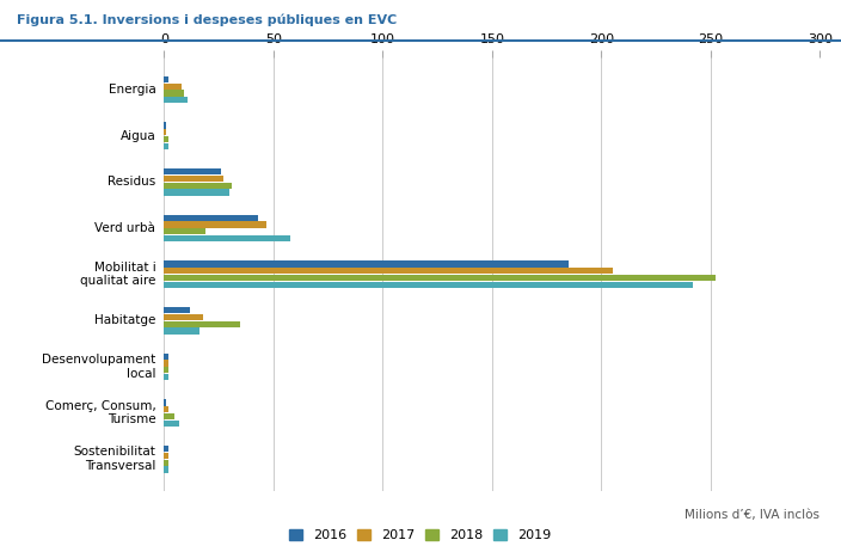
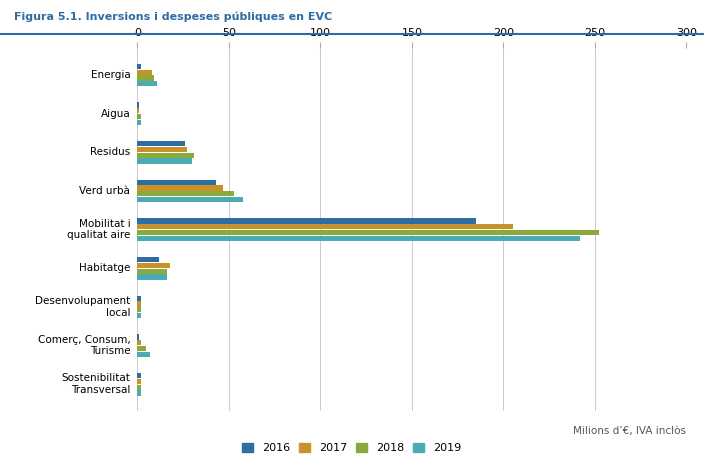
2018/Verd urbà: 19 -> 53
2018/Habitatge: 35 -> 16
